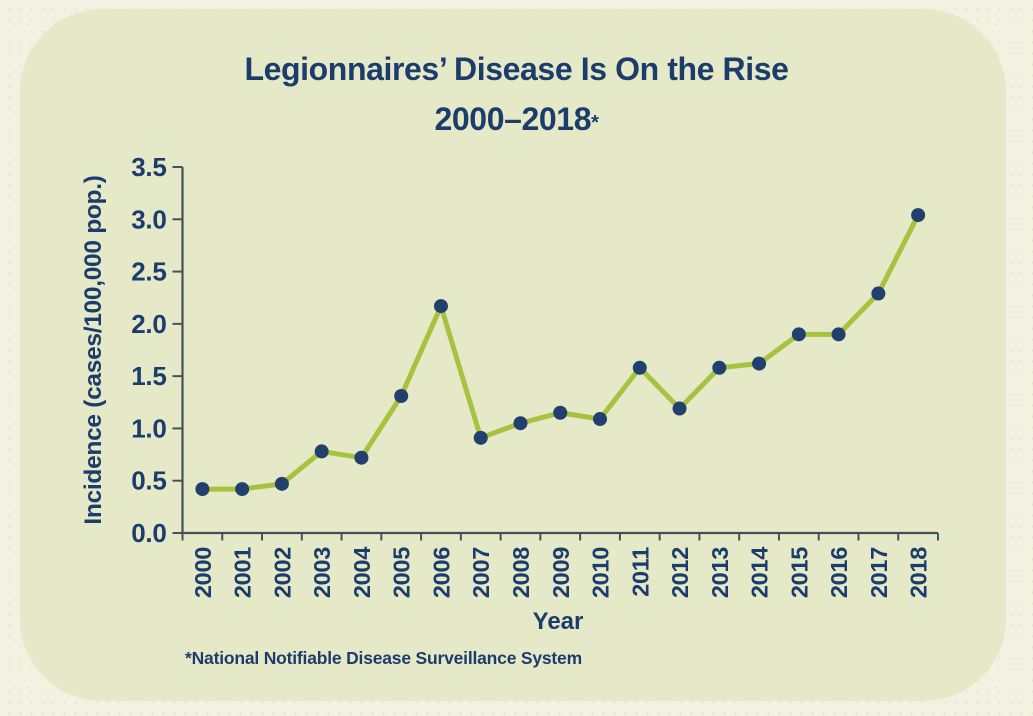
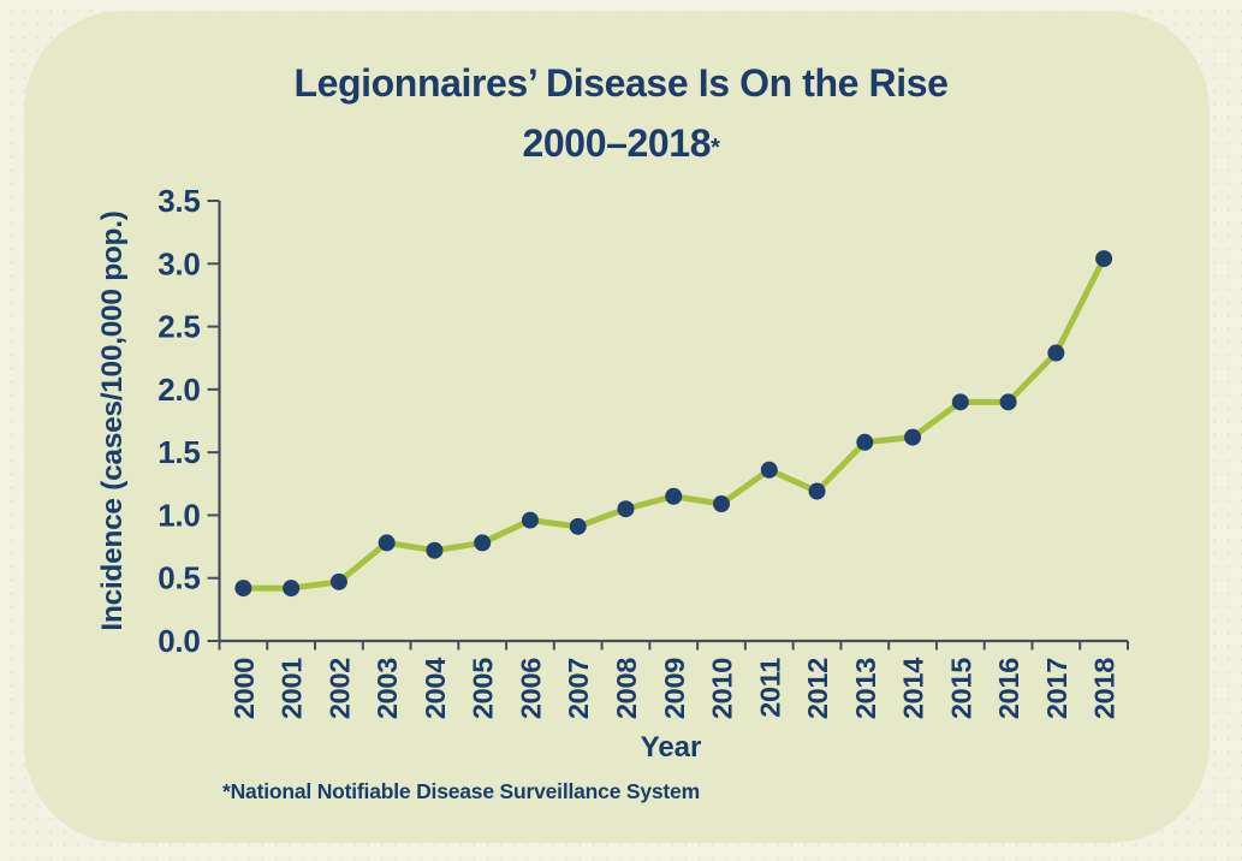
2005: 1.31 -> 0.78
2006: 2.17 -> 0.96
2011: 1.58 -> 1.36
